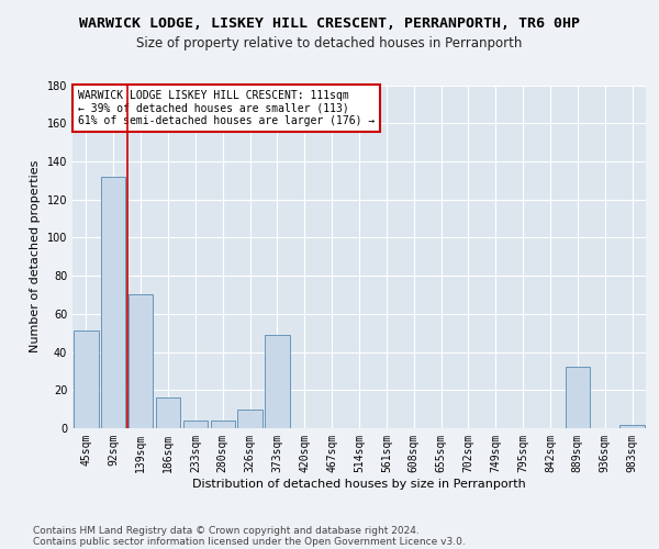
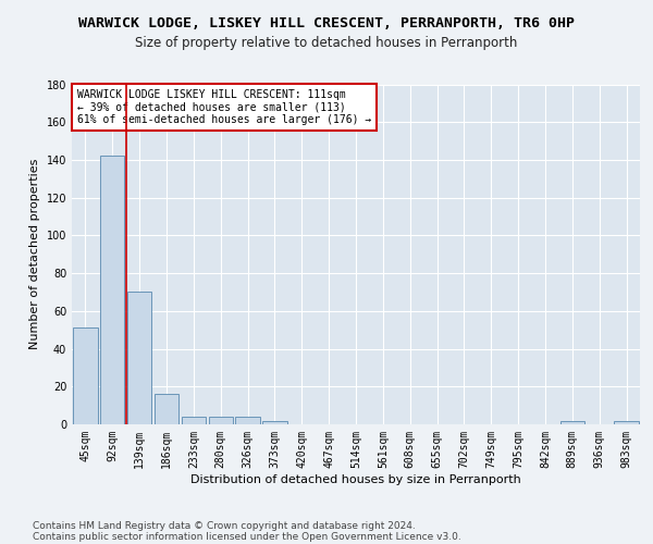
92sqm: 132 -> 142
326sqm: 10 -> 4
373sqm: 49 -> 2
889sqm: 32 -> 2
